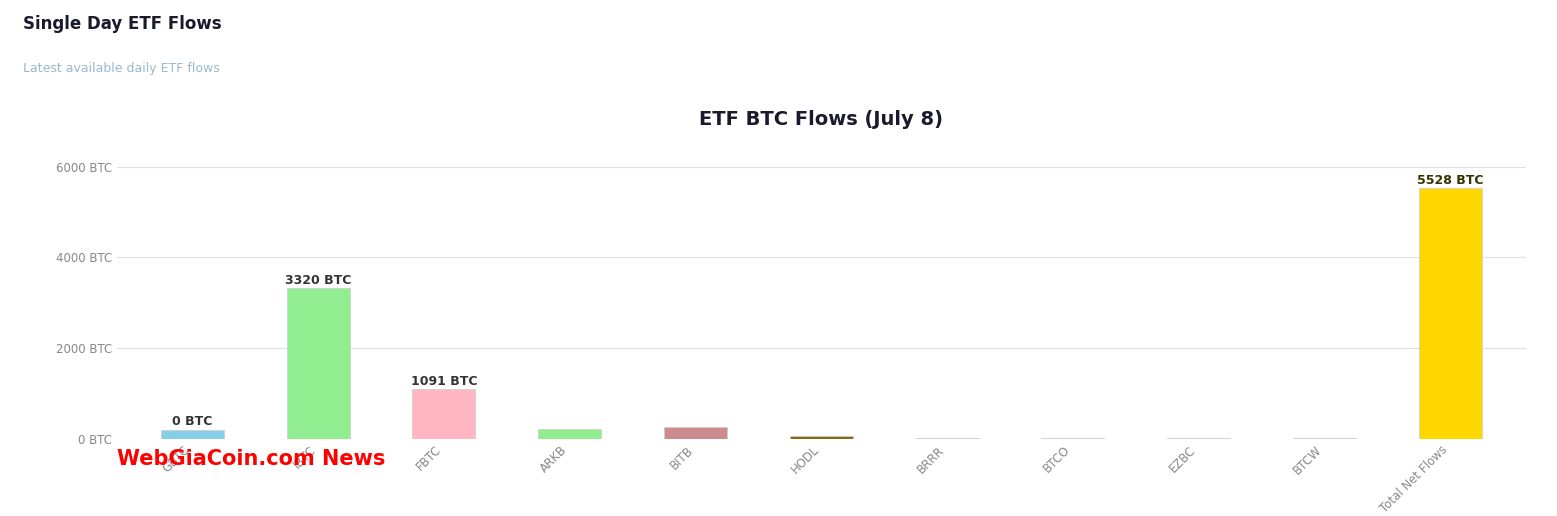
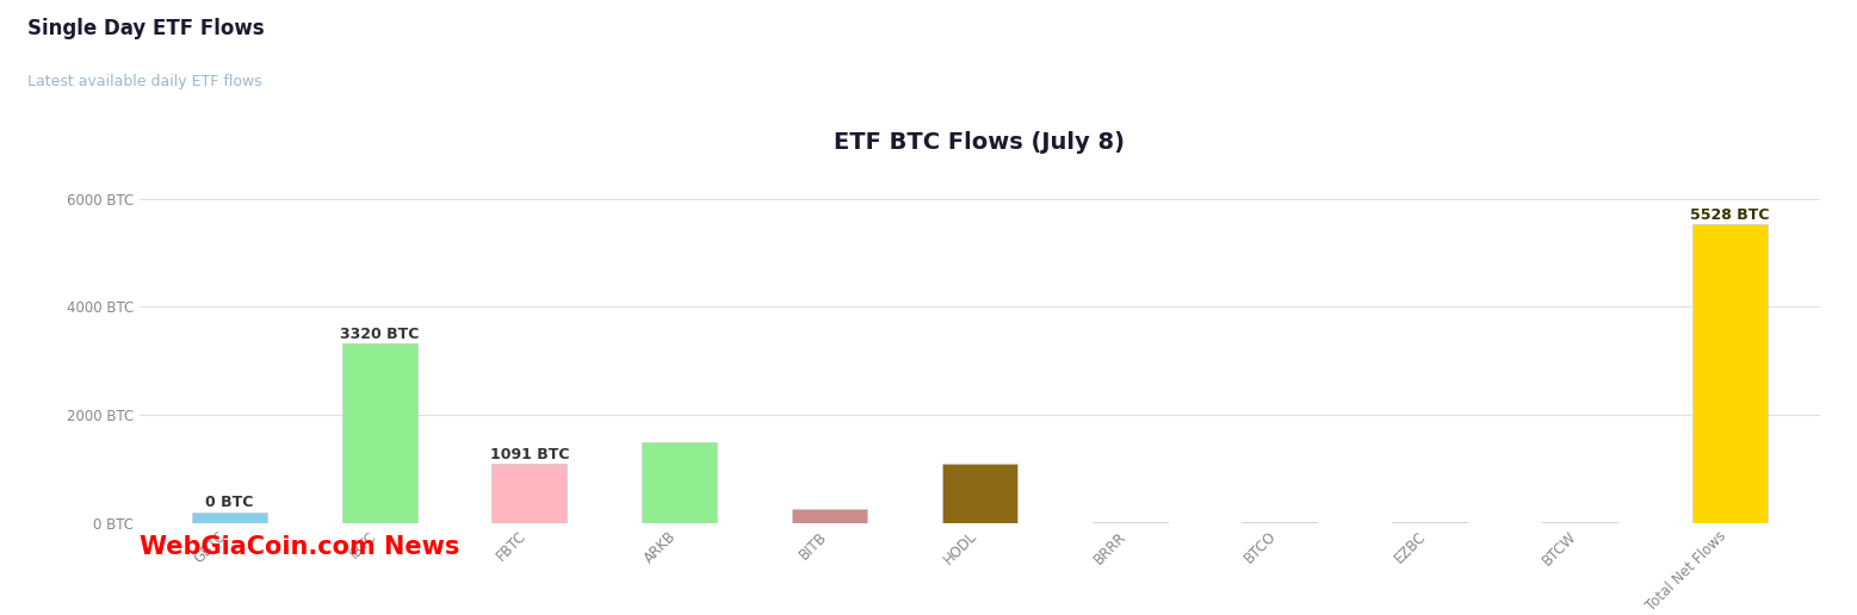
ARKB: 220 BTC -> 1500 BTC
HODL: 60 BTC -> 1100 BTC
